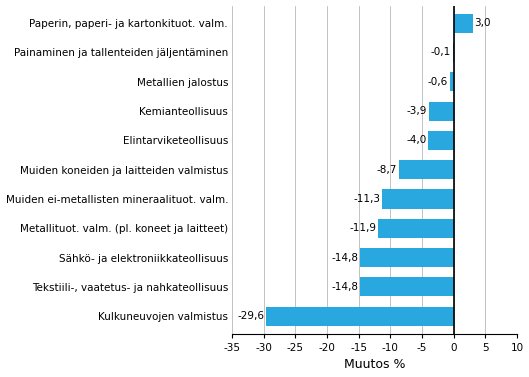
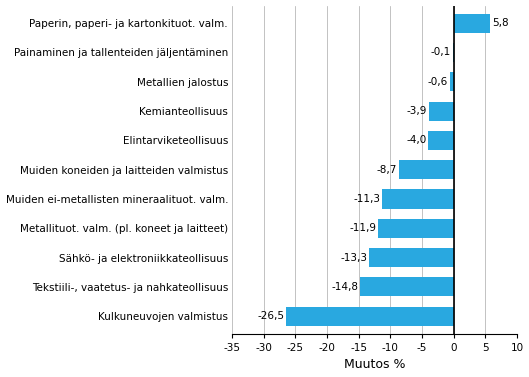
Paperin, paperi- ja kartonkituot. valm.: 3,0 -> 5,8
Sähkö- ja elektroniikkateollisuus: -14,8 -> -13,3
Kulkuneuvojen valmistus: -29,6 -> -26,5
